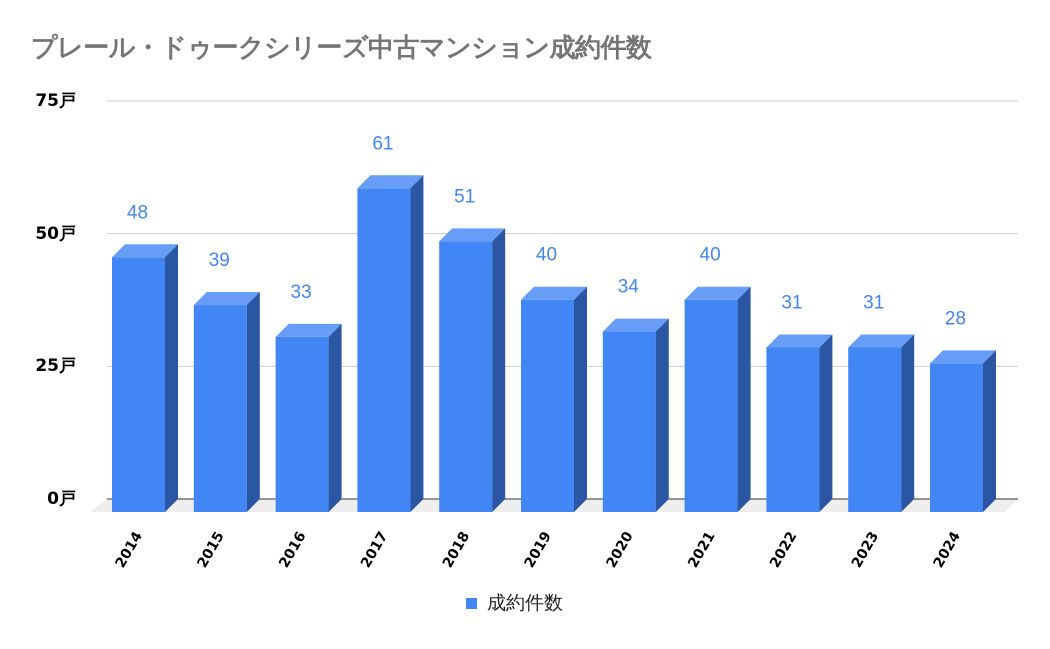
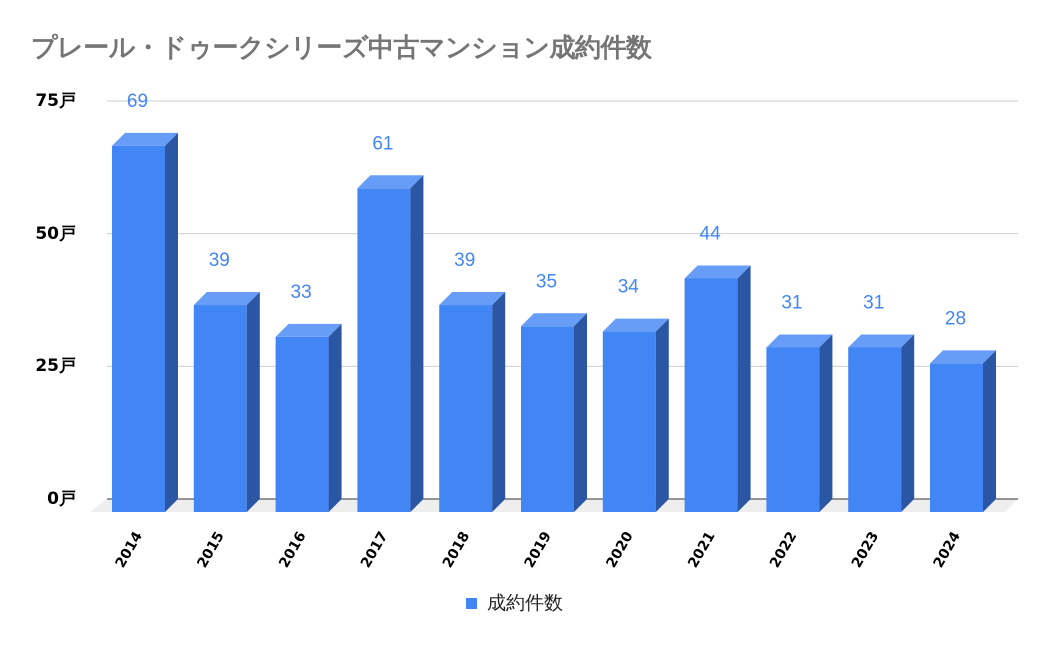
2014: 48 -> 69
2018: 51 -> 39
2019: 40 -> 35
2021: 40 -> 44
